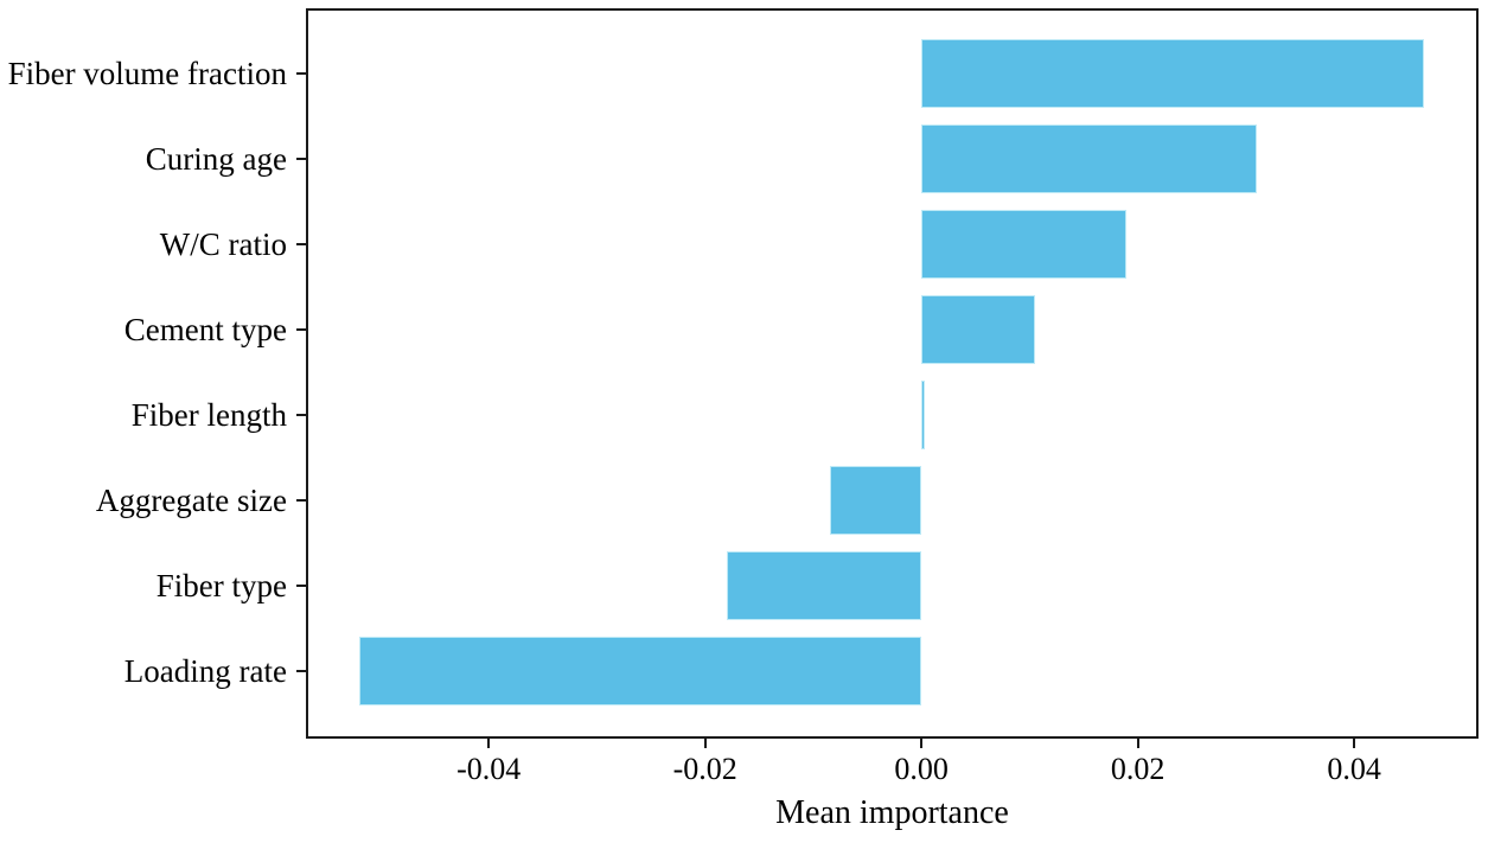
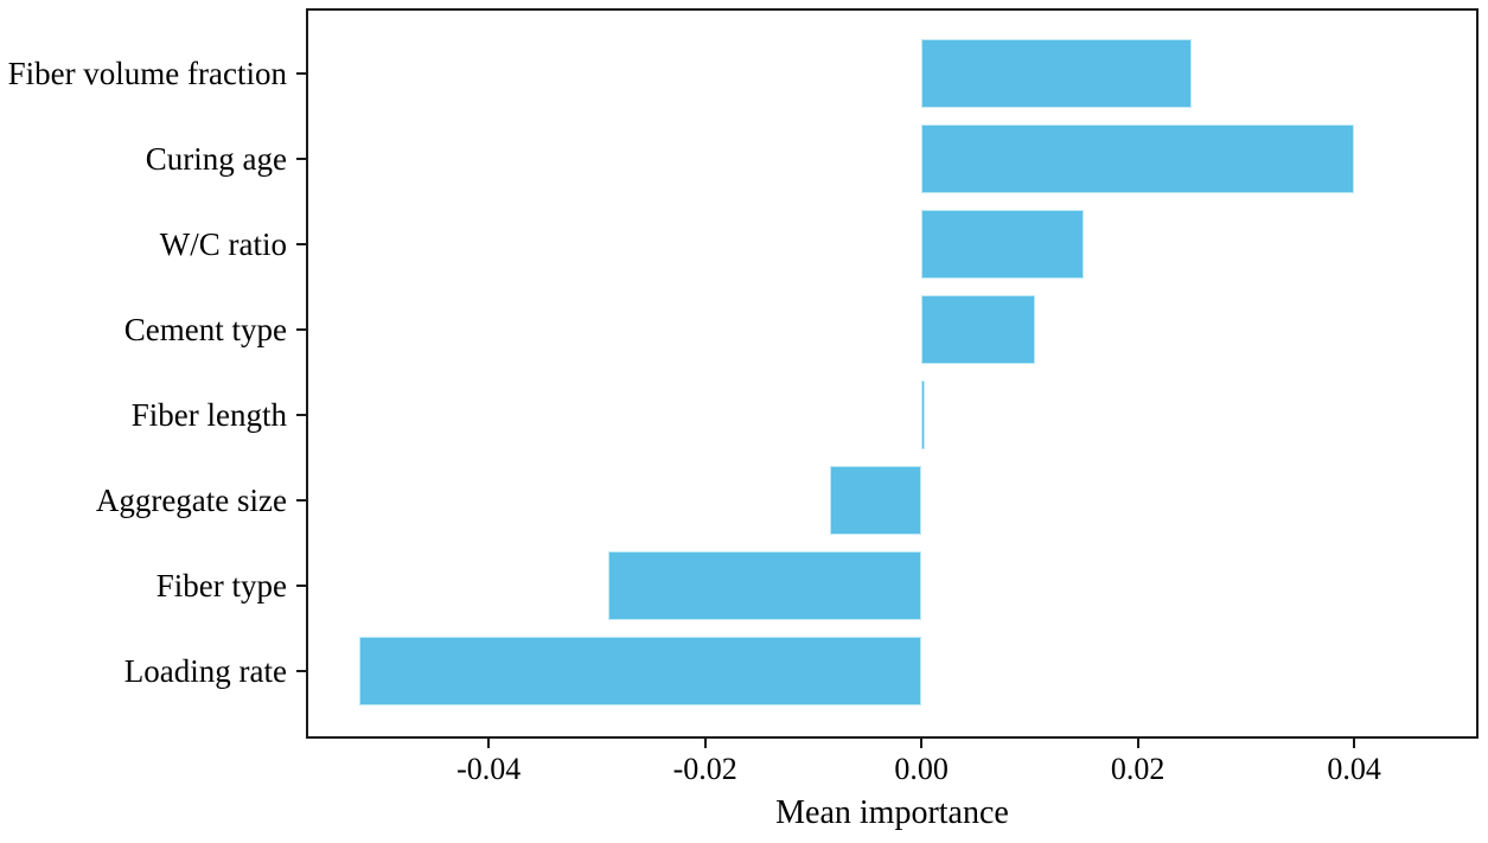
Fiber volume fraction: 0.046 -> 0.025
Curing age: 0.031 -> 0.040
W/C ratio: 0.019 -> 0.015
Fiber type: -0.018 -> -0.029
